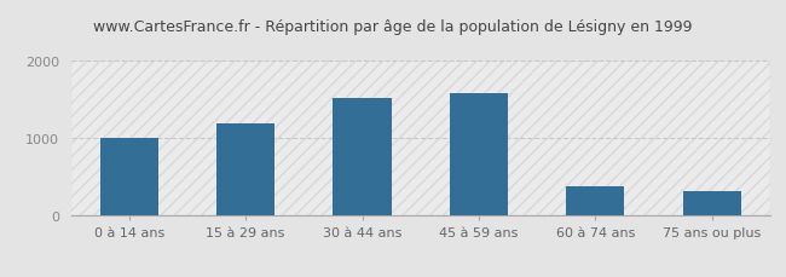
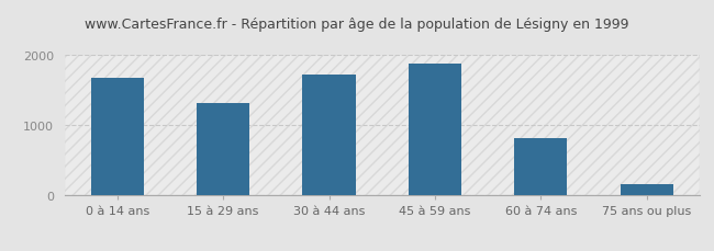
0 à 14 ans: 1000 -> 1670
15 à 29 ans: 1180 -> 1310
30 à 44 ans: 1520 -> 1720
45 à 59 ans: 1580 -> 1870
60 à 74 ans: 380 -> 810
75 ans ou plus: 320 -> 160
